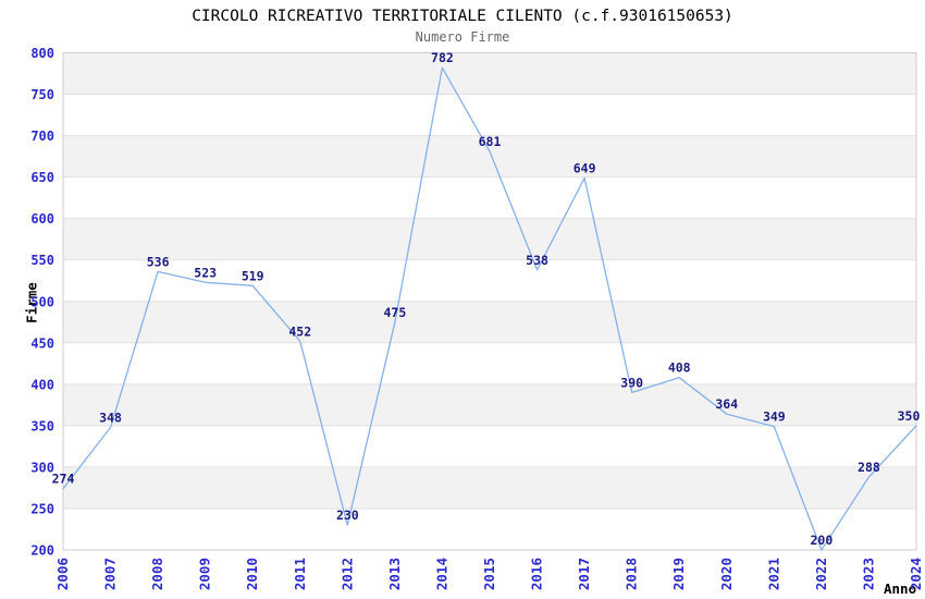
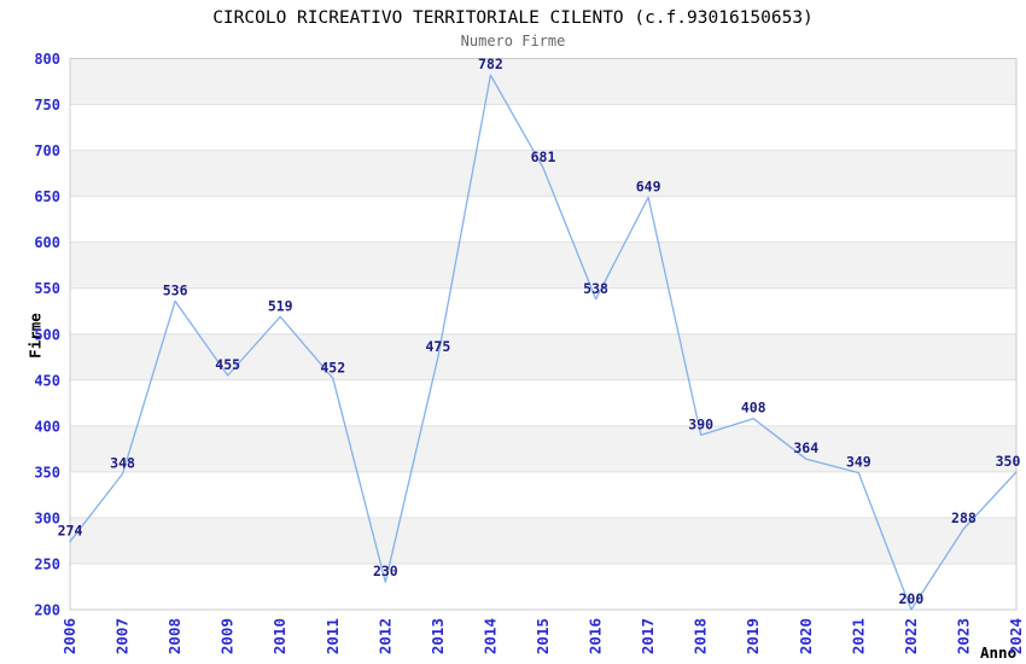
2009: 523 -> 455
